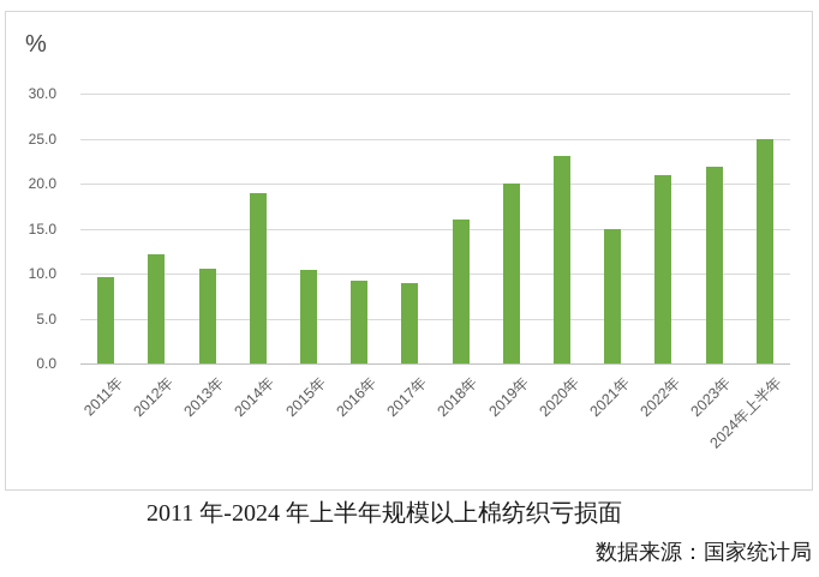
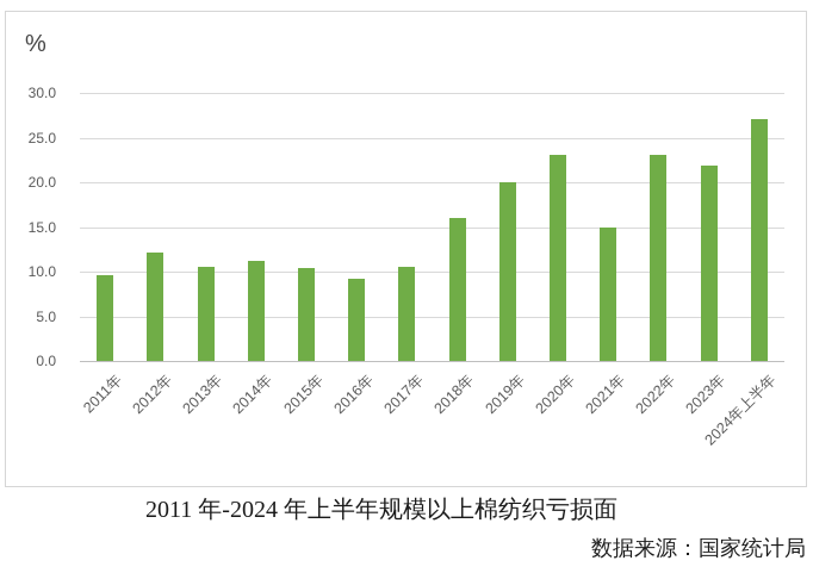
2014年: 19 -> 11
2017年: 9 -> 11
2022年: 21 -> 23
2024年上半年: 25 -> 27
